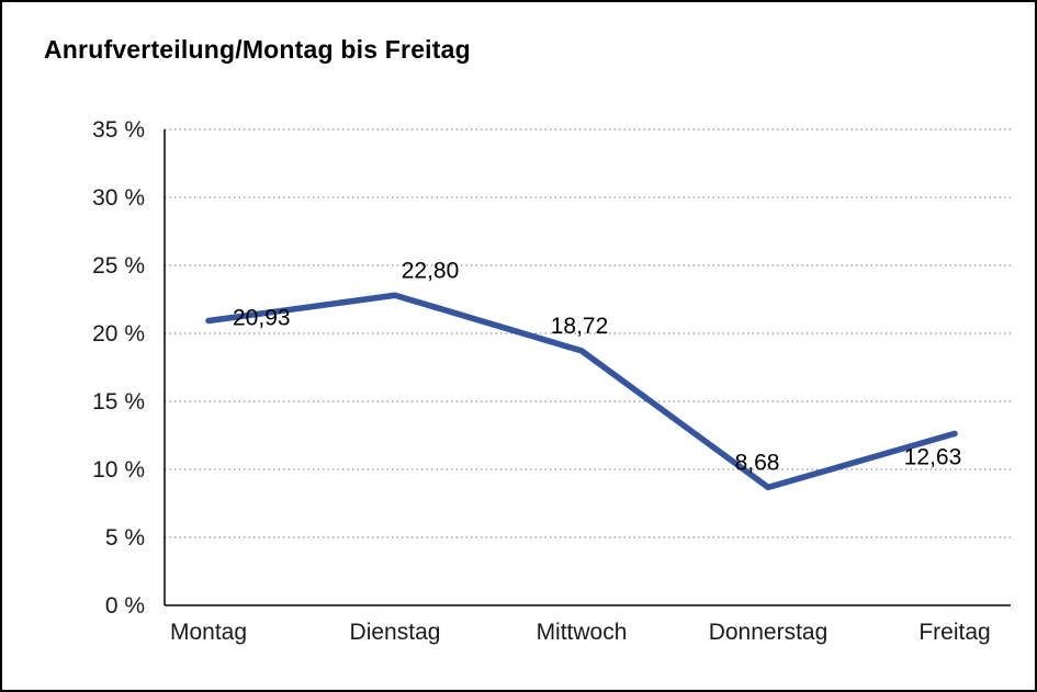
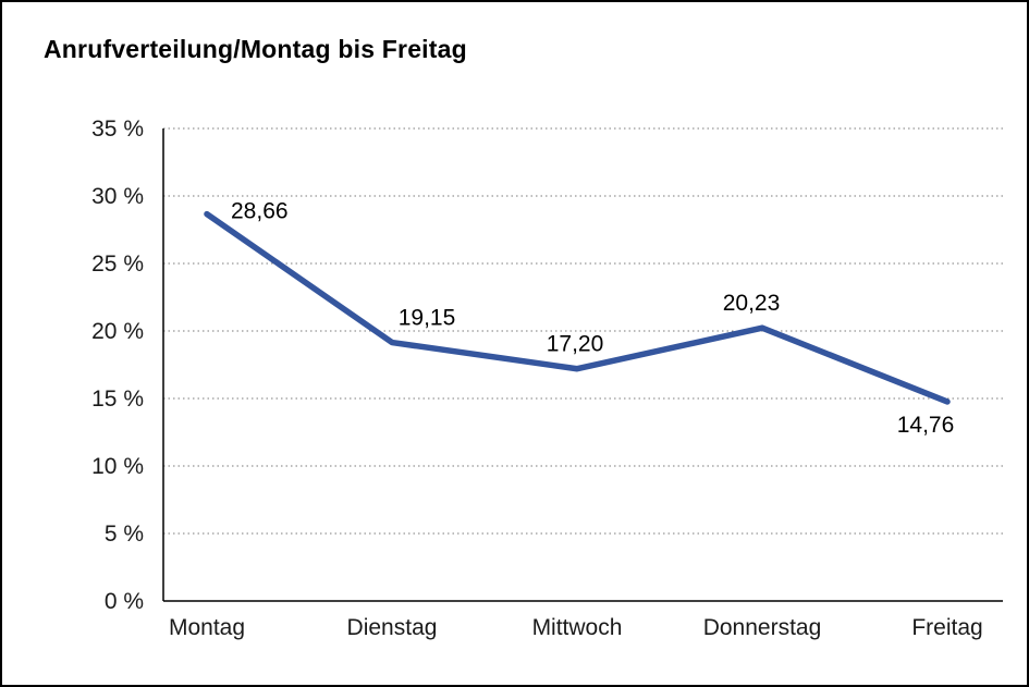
Montag: 20,93 -> 28,66
Dienstag: 22,80 -> 19,15
Mittwoch: 18,72 -> 17,20
Donnerstag: 8,68 -> 20,23
Freitag: 12,63 -> 14,76
